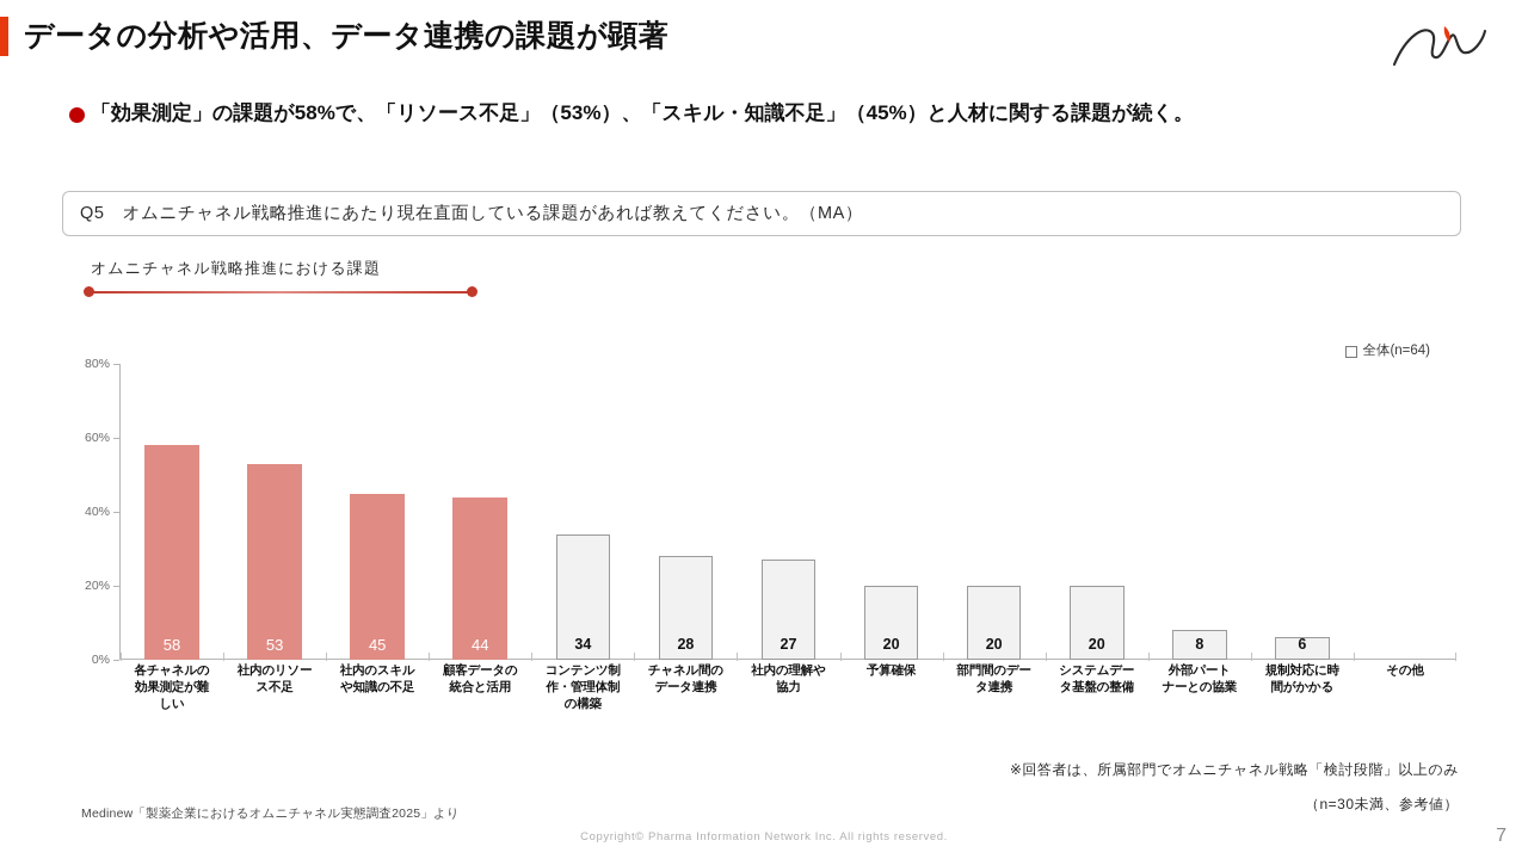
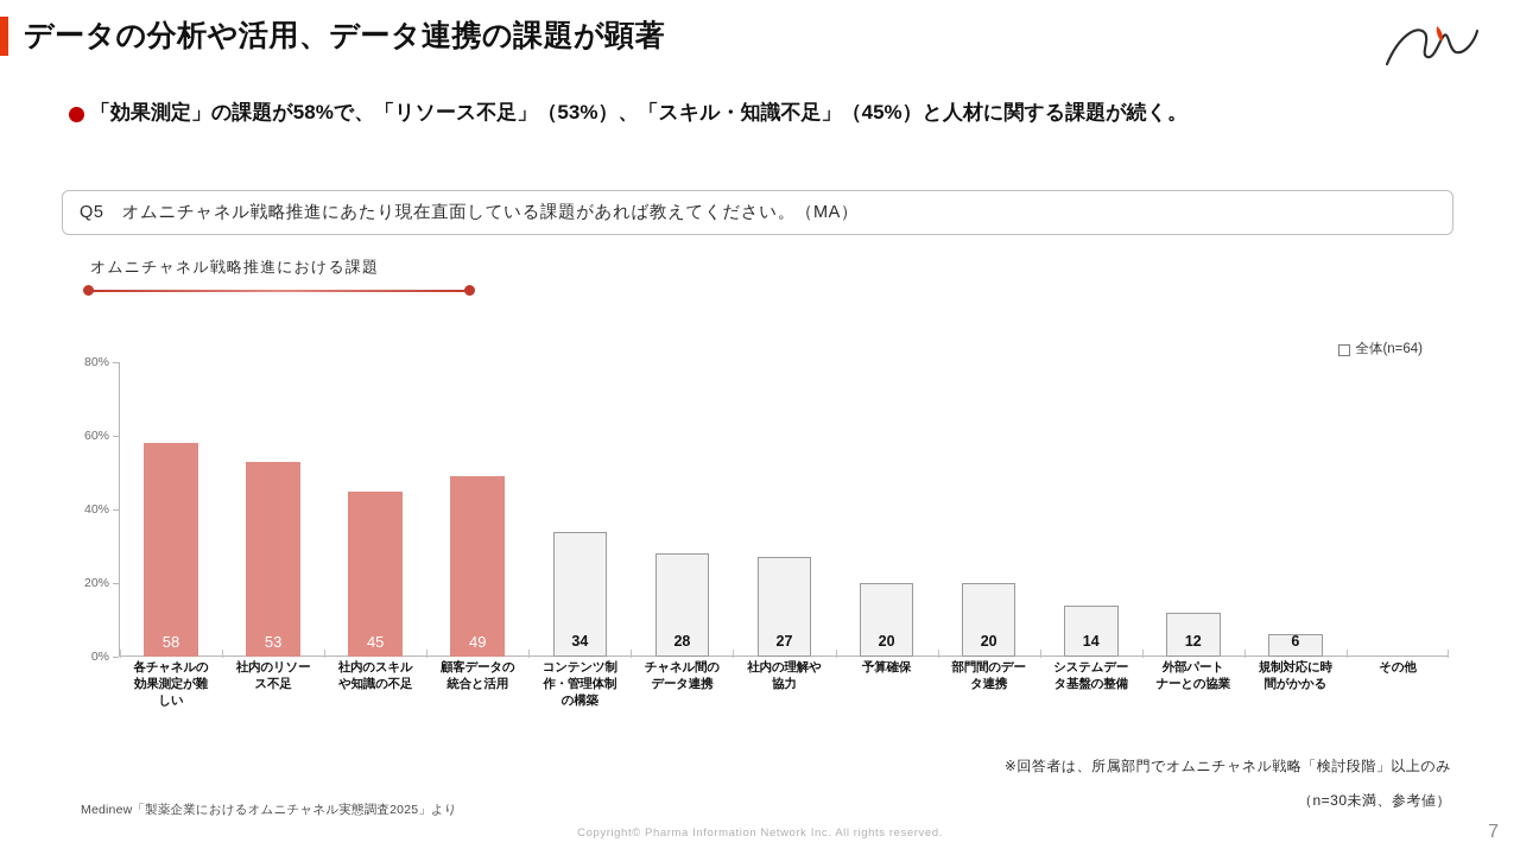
顧客データの統合と活用: 44 -> 49
システムデータ基盤の整備: 20 -> 14
外部パートナーとの協業: 8 -> 12
